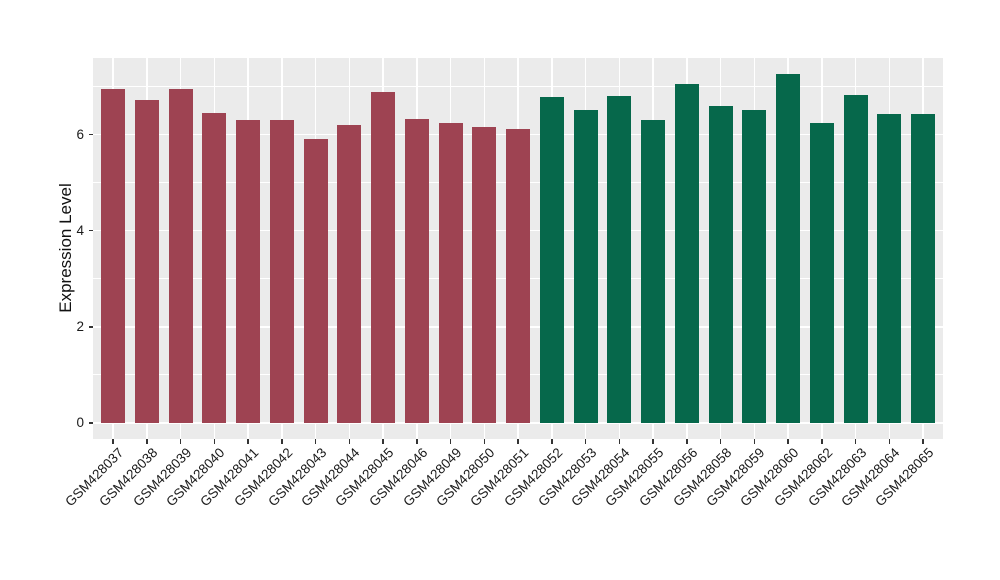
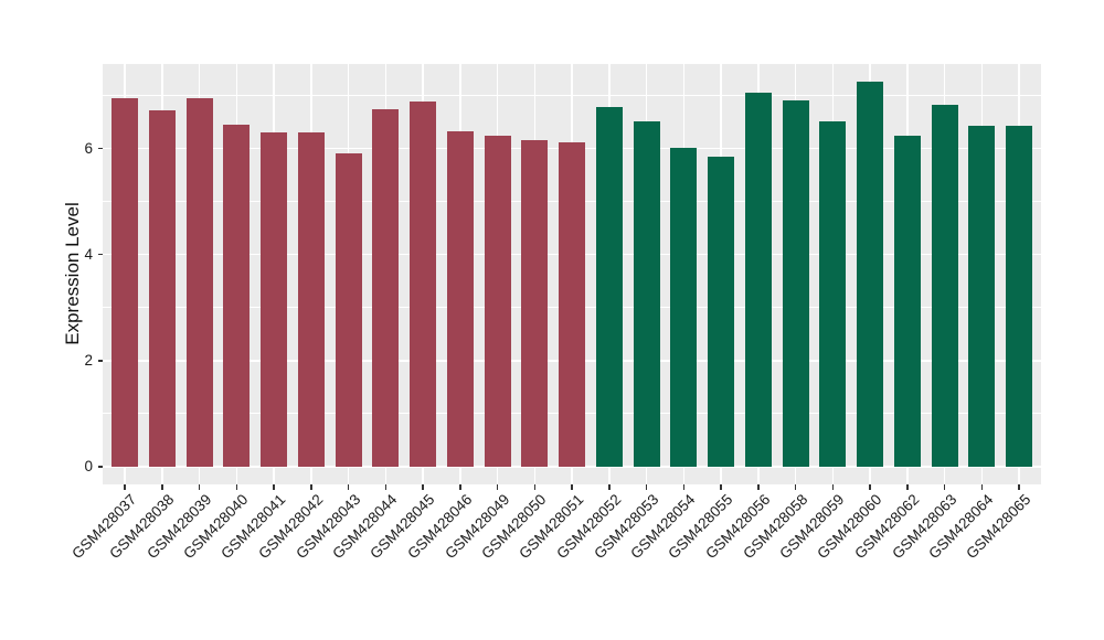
GSM428044: 6.2 -> 6.7
GSM428054: 6.8 -> 6.0
GSM428055: 6.3 -> 5.8
GSM428058: 6.6 -> 6.9
